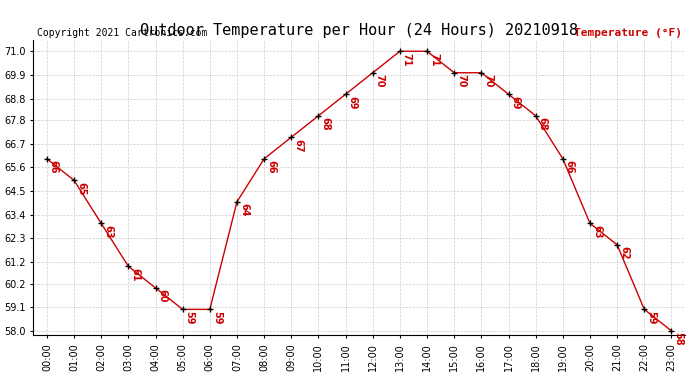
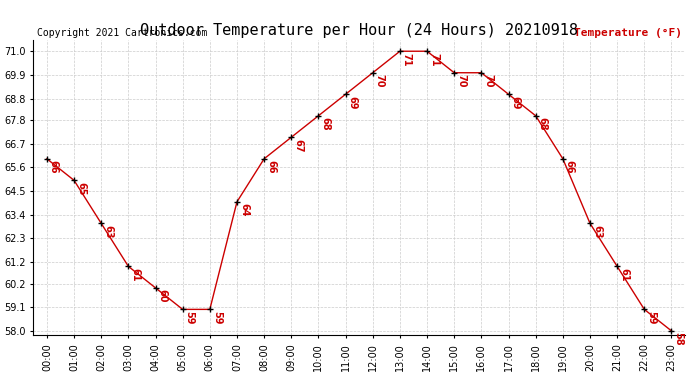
21:00: 62 -> 61
